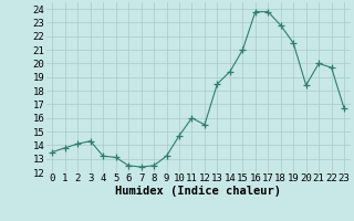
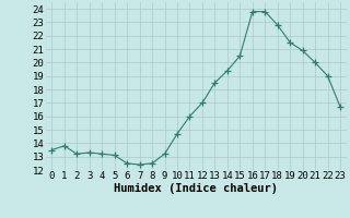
2: 14.1 -> 13.2
3: 14.3 -> 13.3
12: 15.5 -> 17.0
15: 21.0 -> 20.5
20: 18.4 -> 20.9
22: 19.7 -> 19.0
